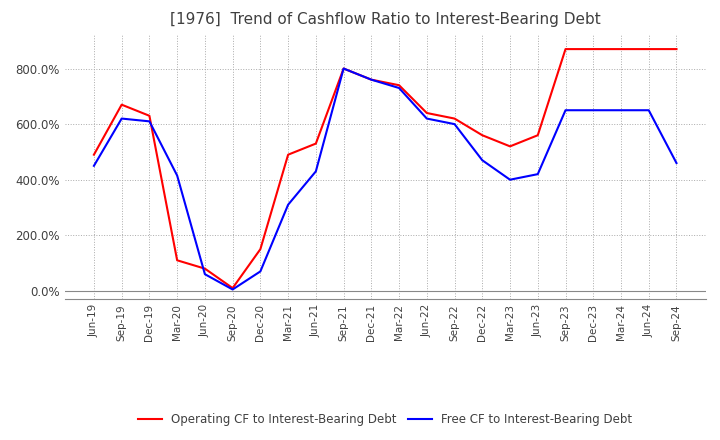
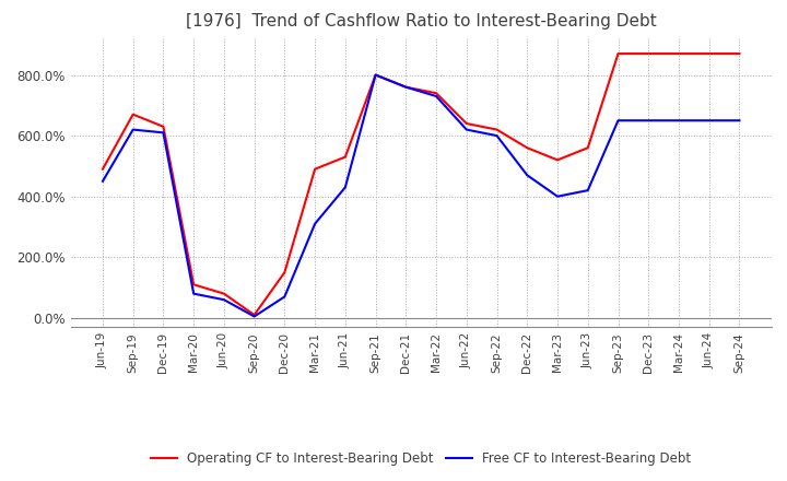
Free CF to Interest-Bearing Debt/Mar-20: 415% -> 80%
Free CF to Interest-Bearing Debt/Sep-24: 460% -> 650%
